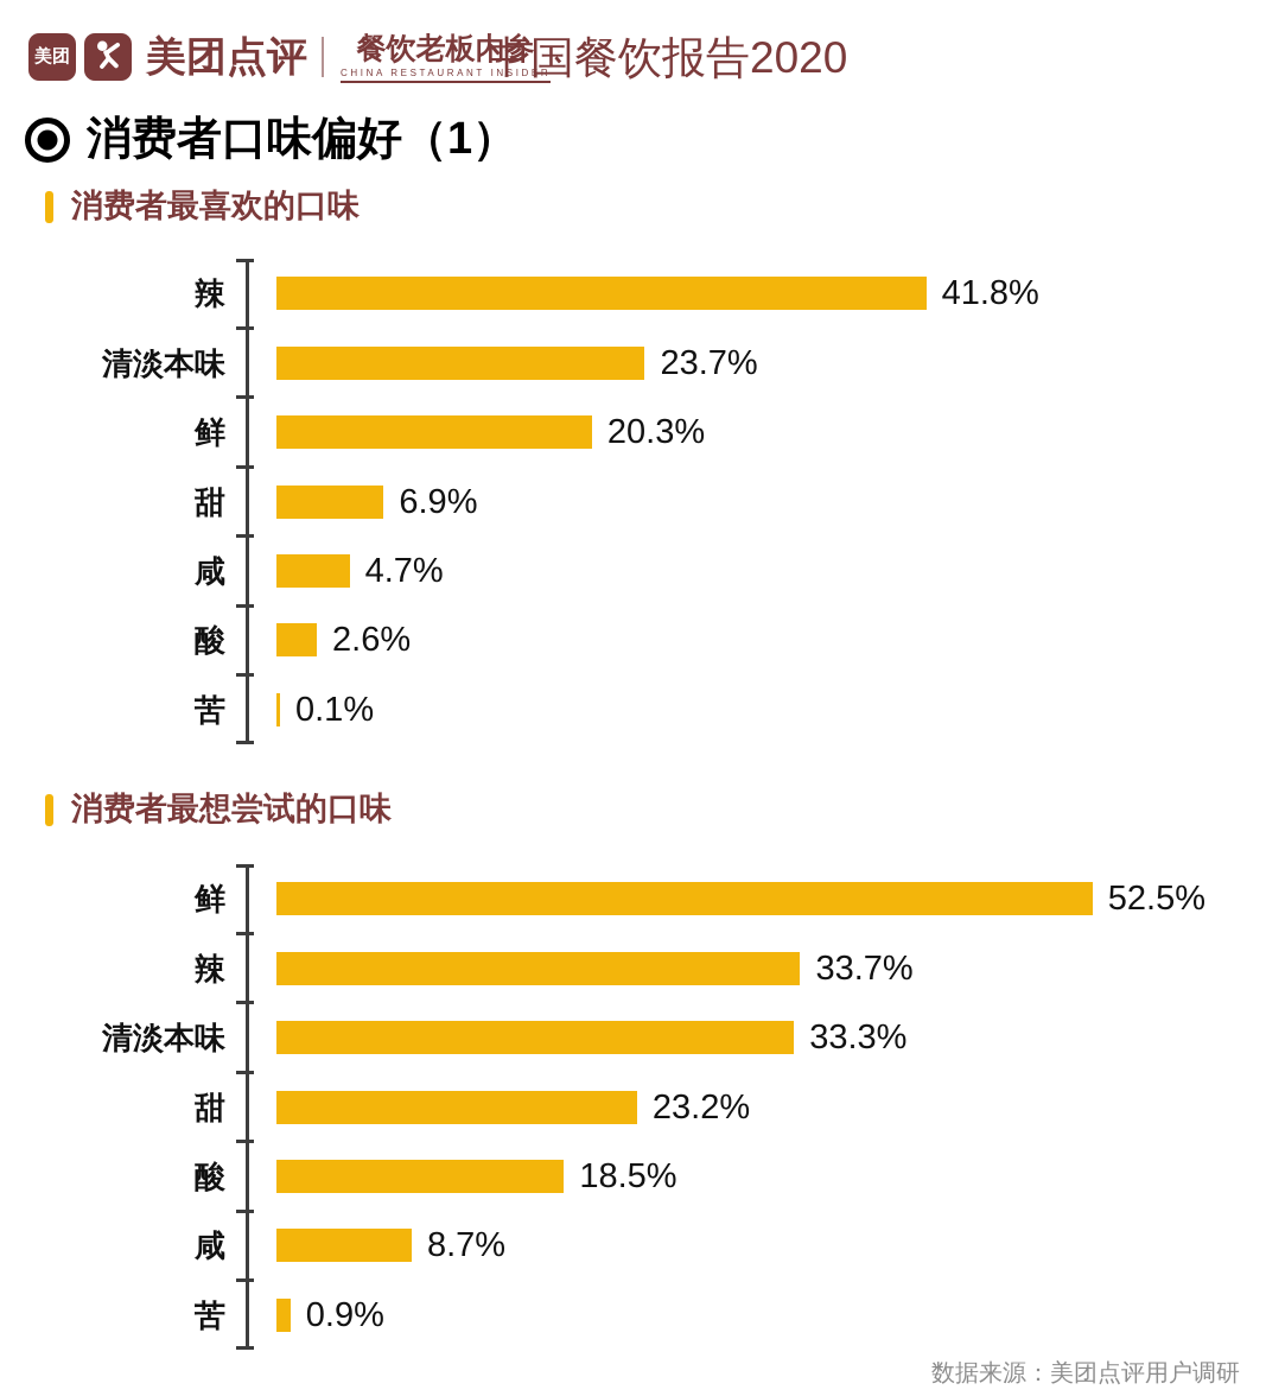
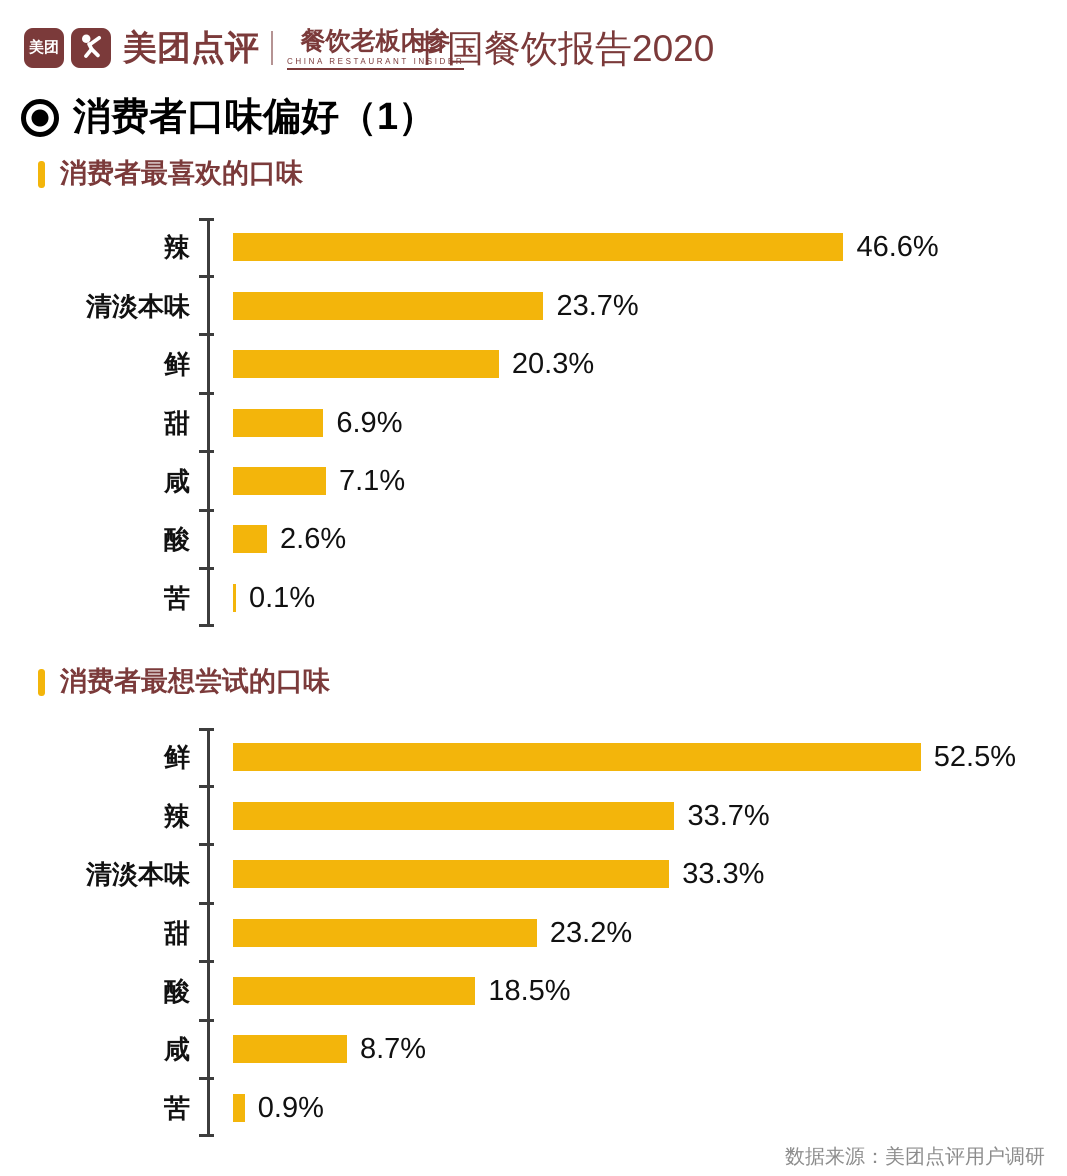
消费者最喜欢的口味/辣: 41.8% -> 46.6%
消费者最喜欢的口味/咸: 4.7% -> 7.1%
